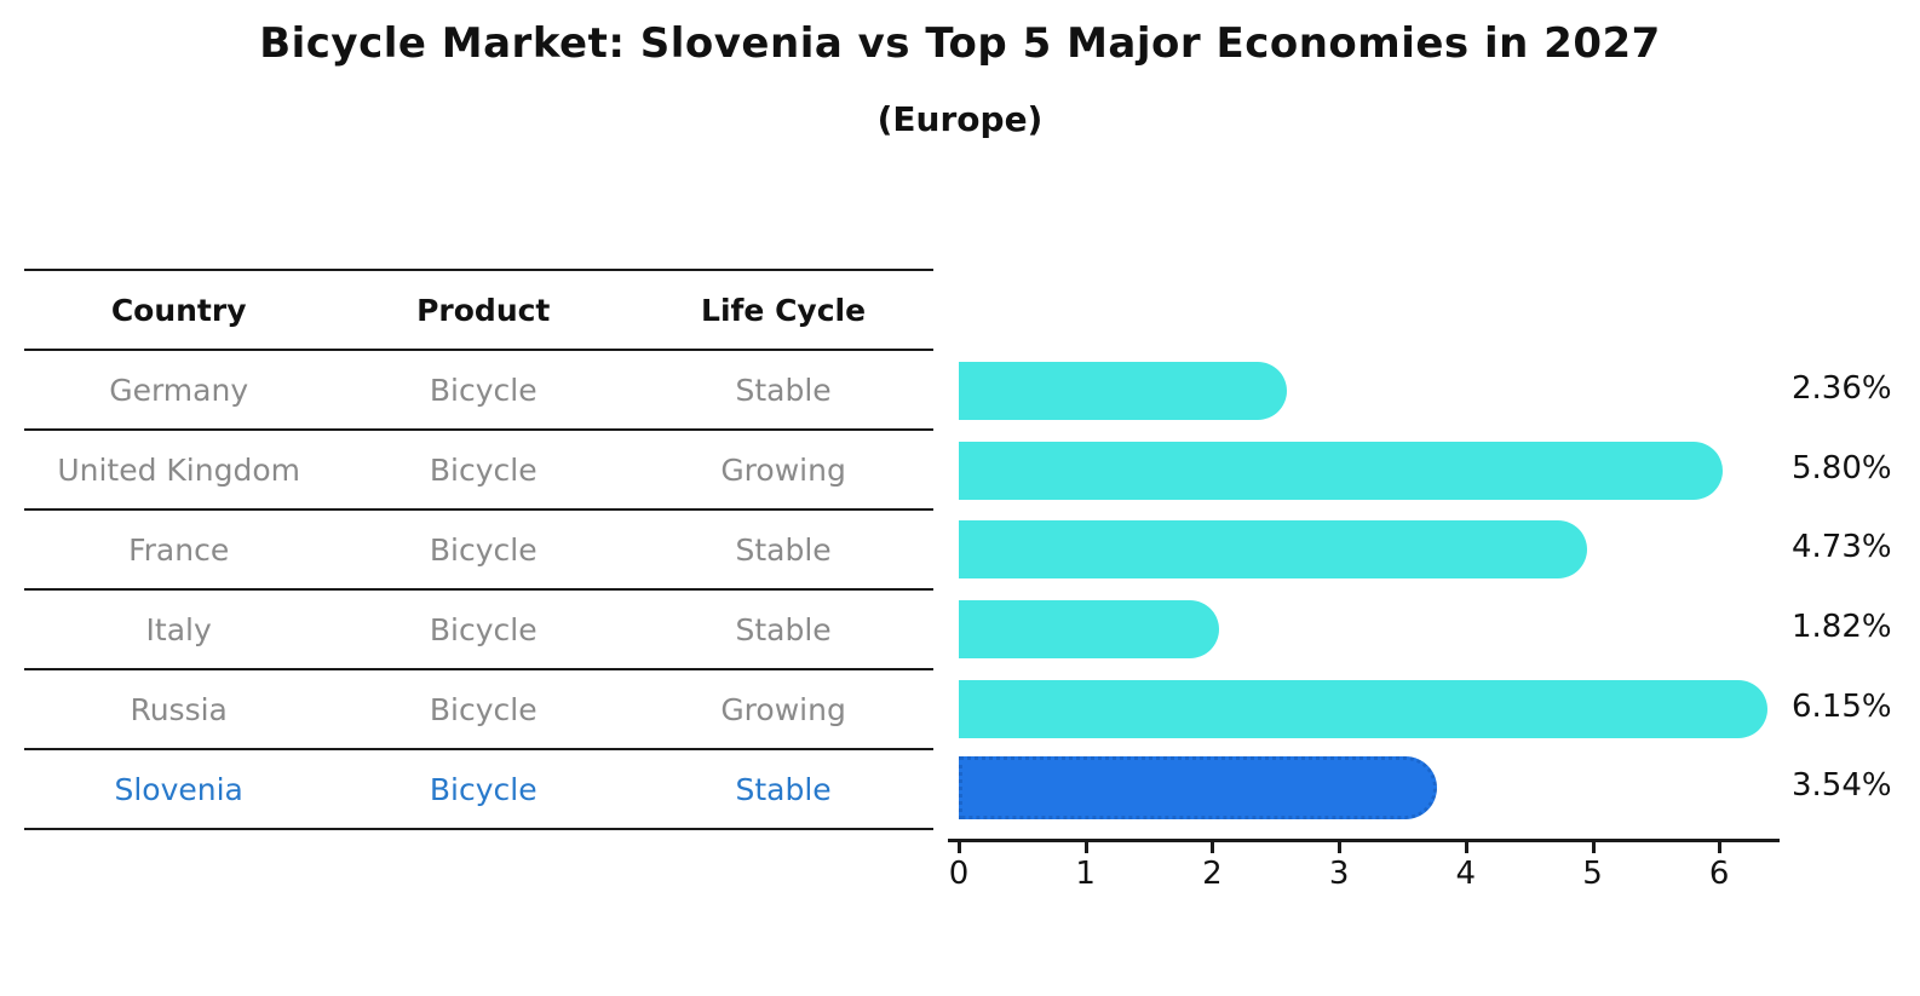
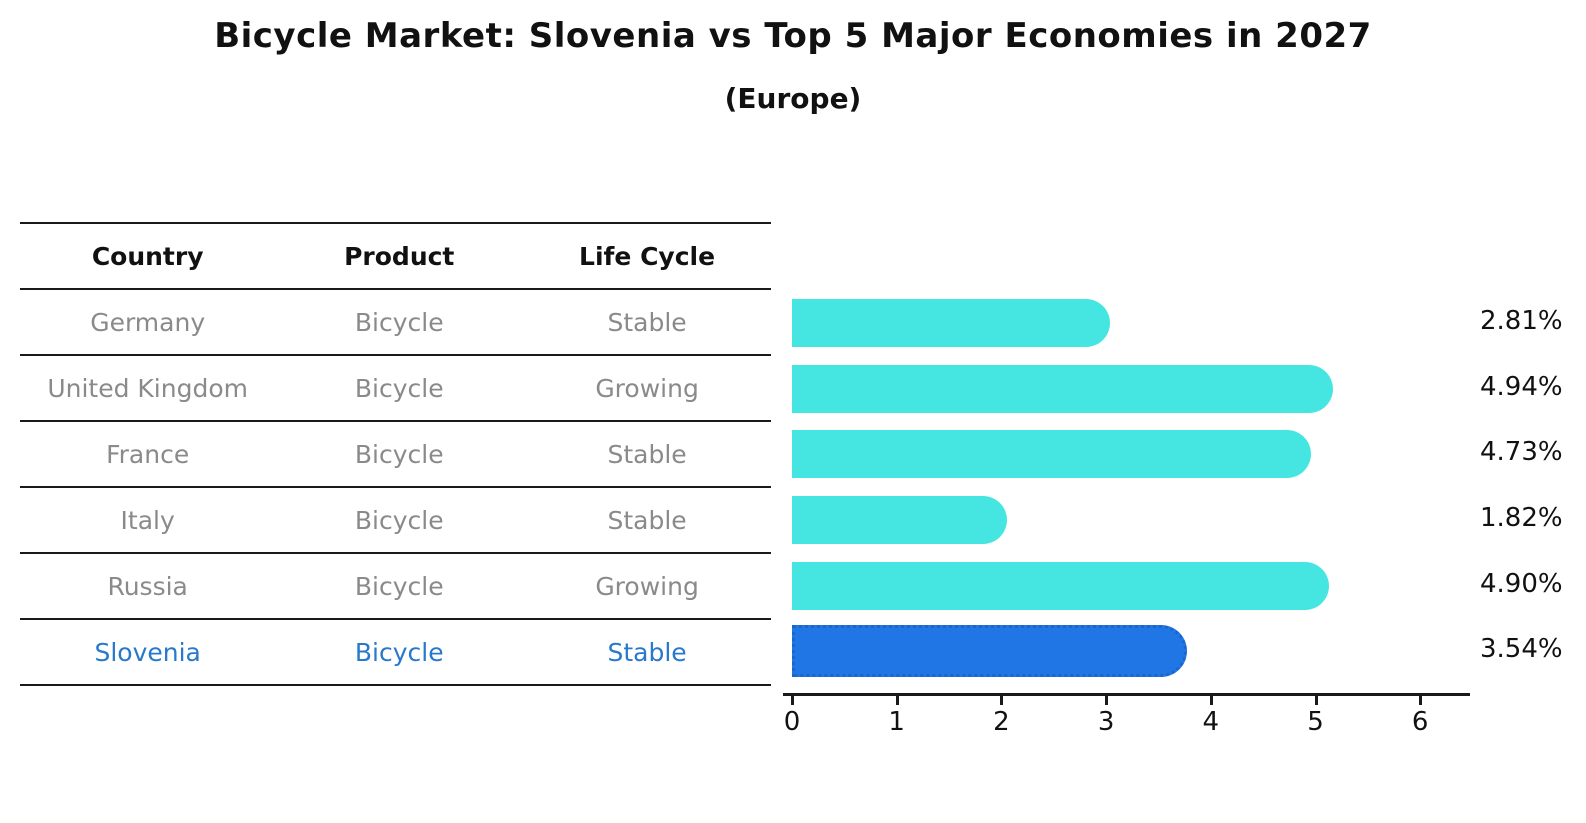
Germany: 2.36% -> 2.81%
United Kingdom: 5.80% -> 4.94%
Russia: 6.15% -> 4.90%
